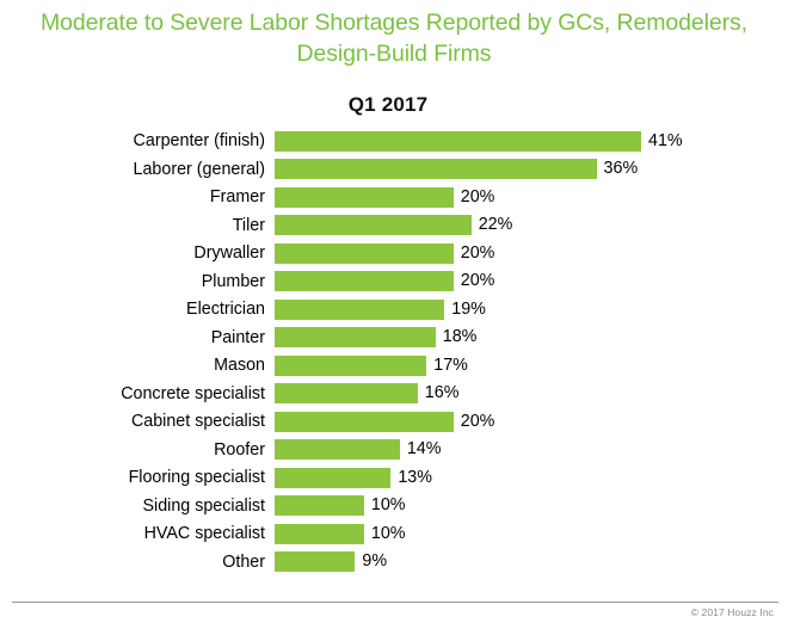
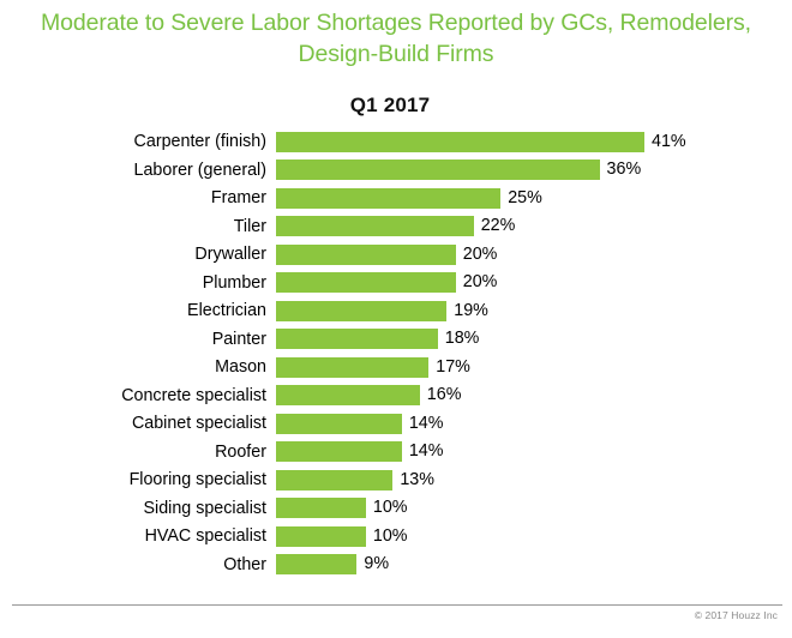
Framer: 20% -> 25%
Cabinet specialist: 20% -> 14%
